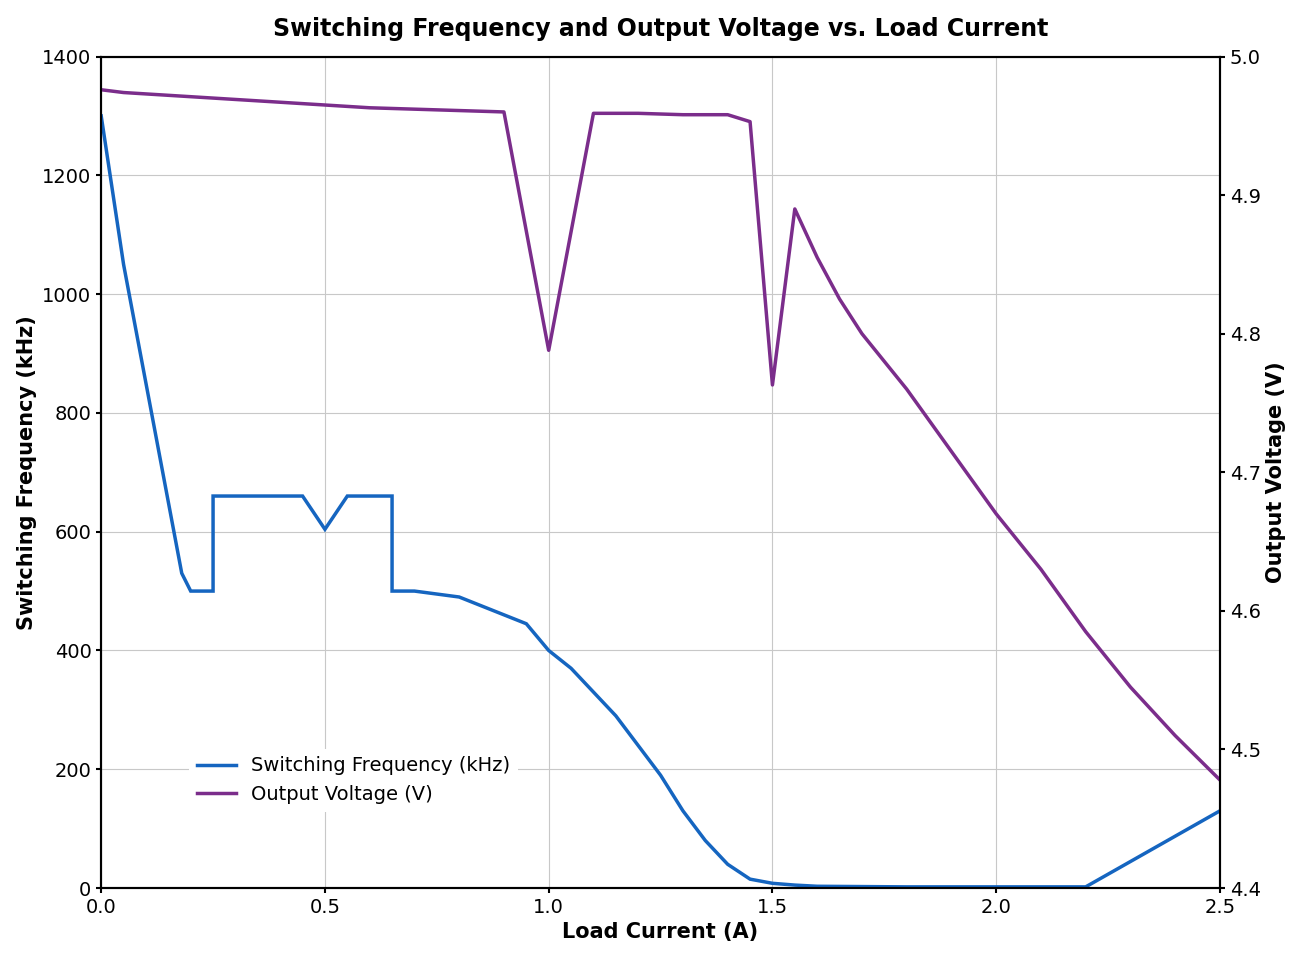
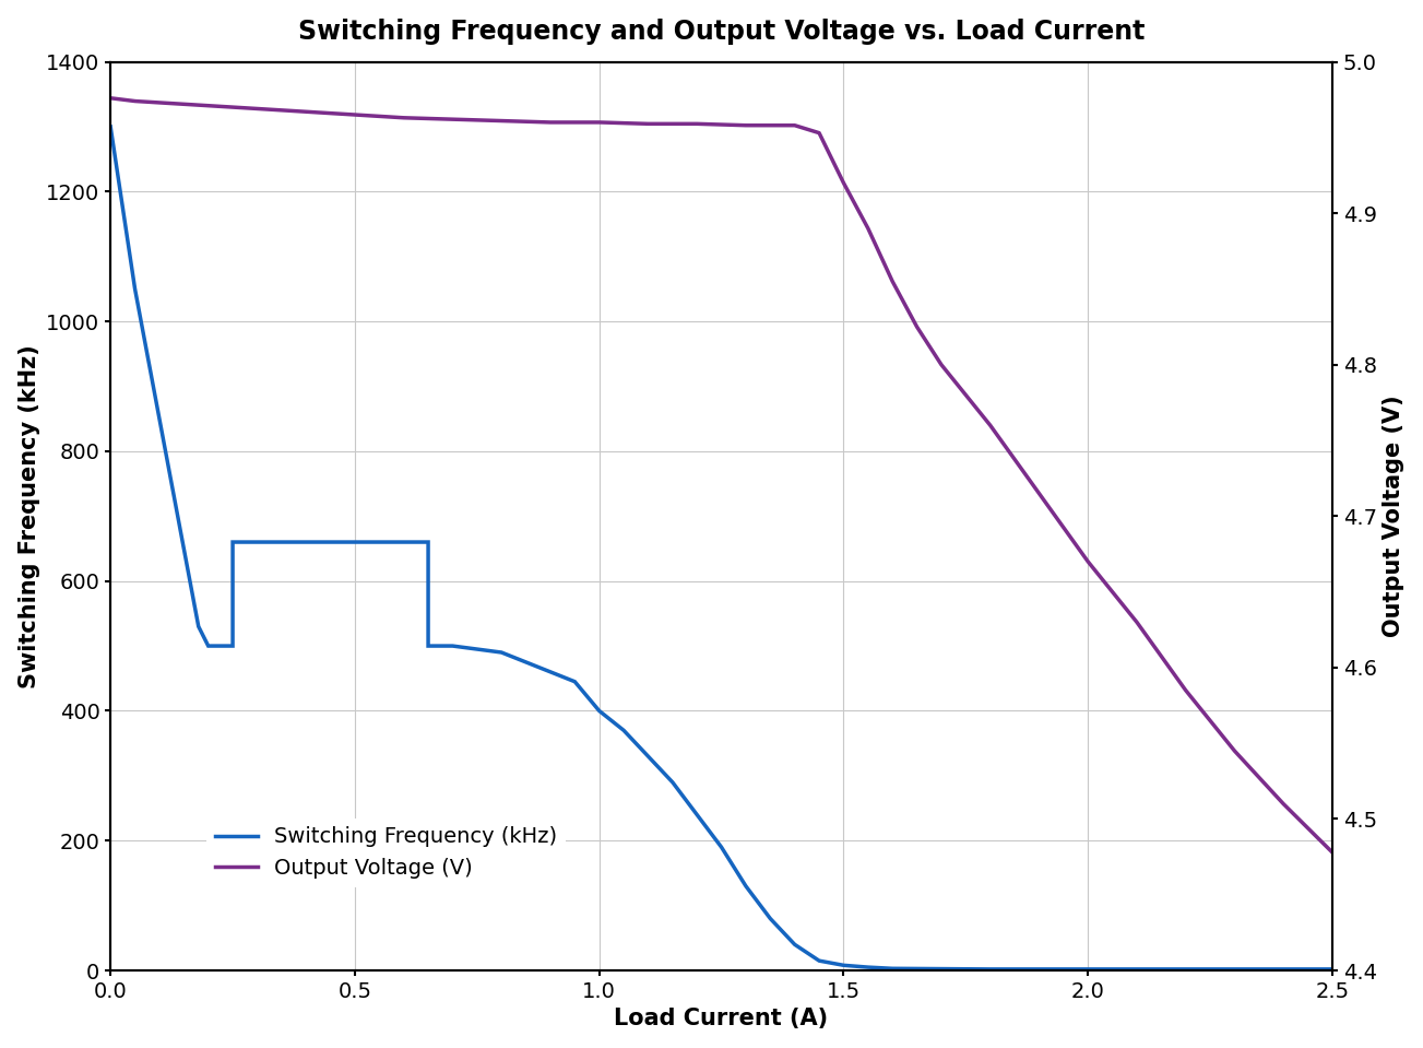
Switching Frequency (kHz)/0.5: 604 -> 660
Output Voltage (V)/1.0: 4.788 -> 4.960
Output Voltage (V)/1.5: 4.763 -> 4.920
Switching Frequency (kHz)/2.5: 130 -> 2
